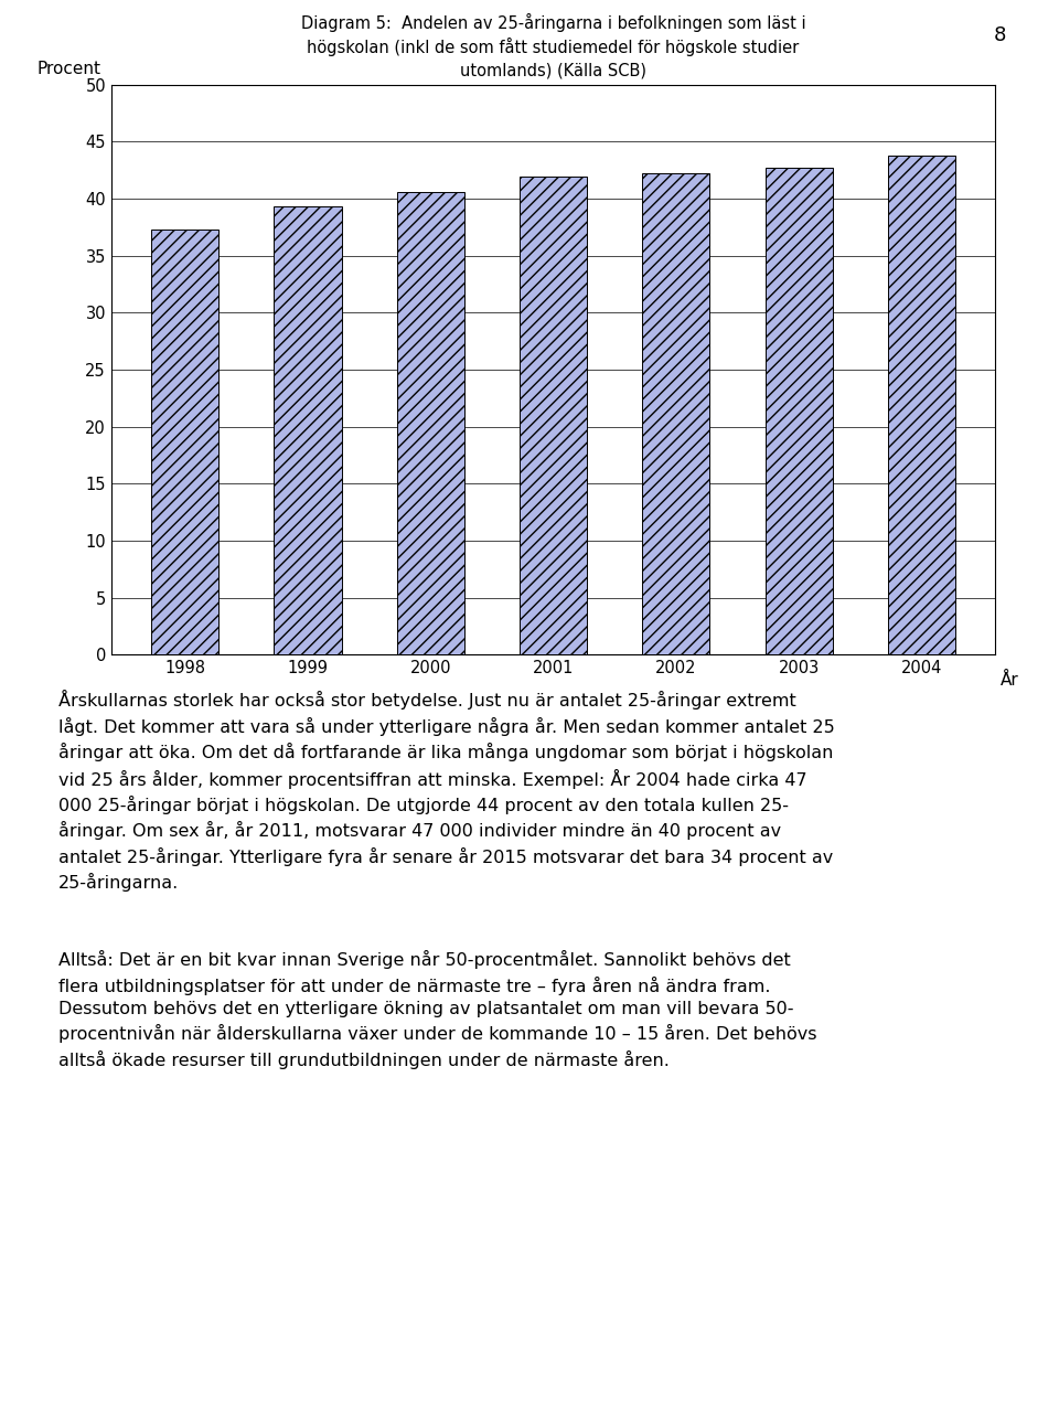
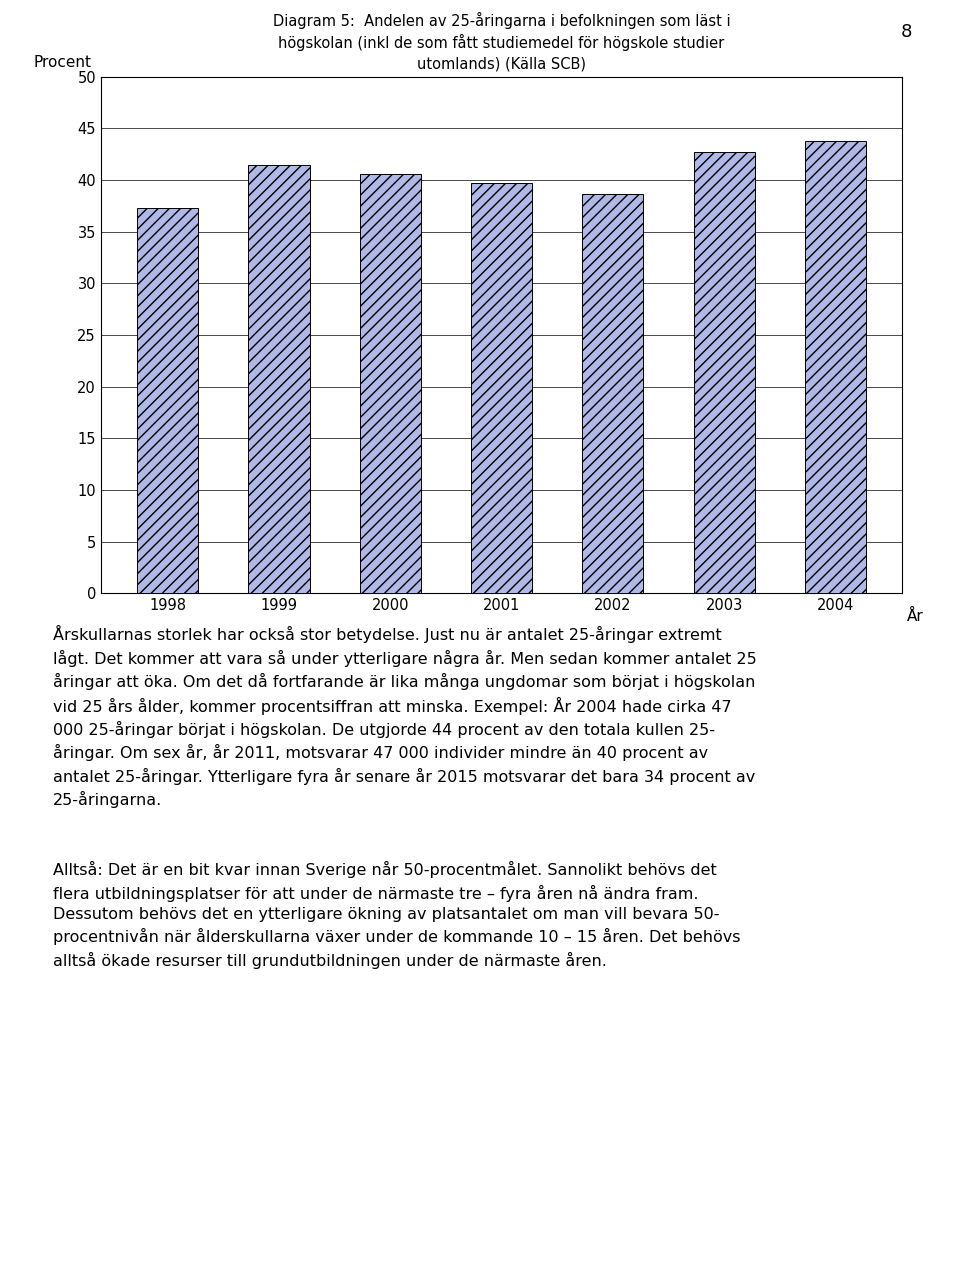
1999: 39.3 -> 41.4
2001: 41.9 -> 39.7
2002: 42.2 -> 38.6
